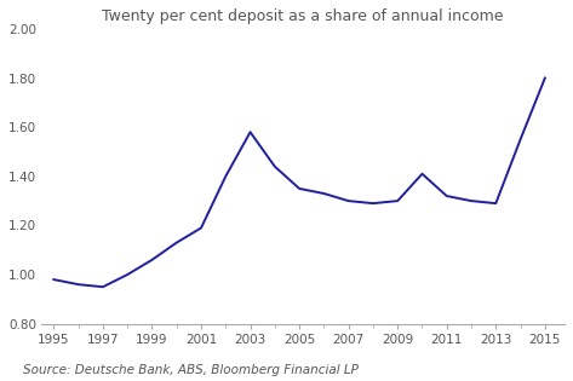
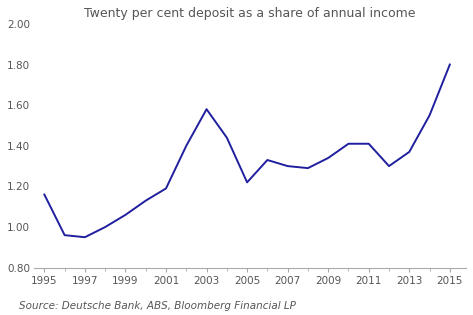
1995: 0.98 -> 1.16
2005: 1.35 -> 1.22
2009: 1.30 -> 1.34
2011: 1.32 -> 1.41
2013: 1.29 -> 1.37
